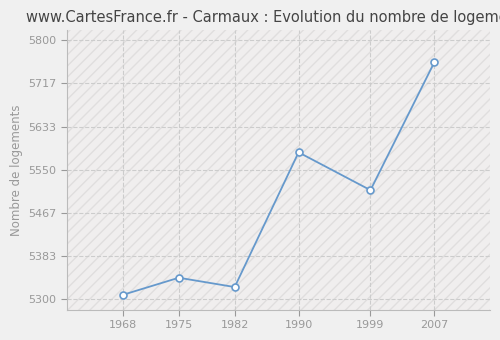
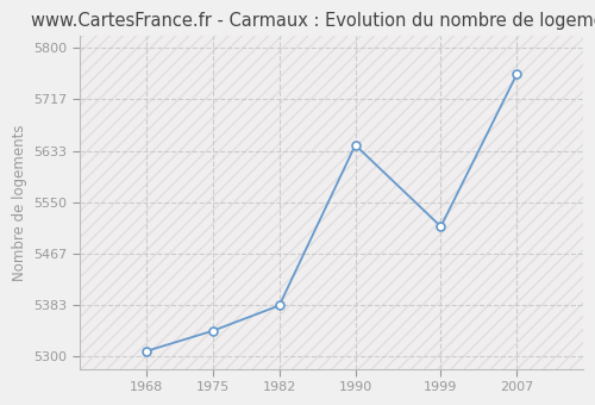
1982: 5324 -> 5383
1990: 5584 -> 5643
